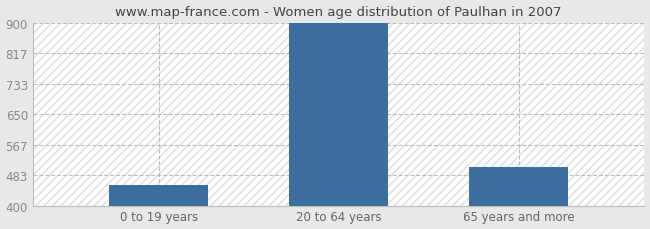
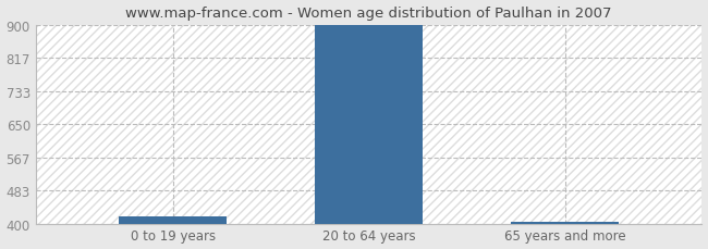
0 to 19 years: 455 -> 418
65 years and more: 505 -> 405
